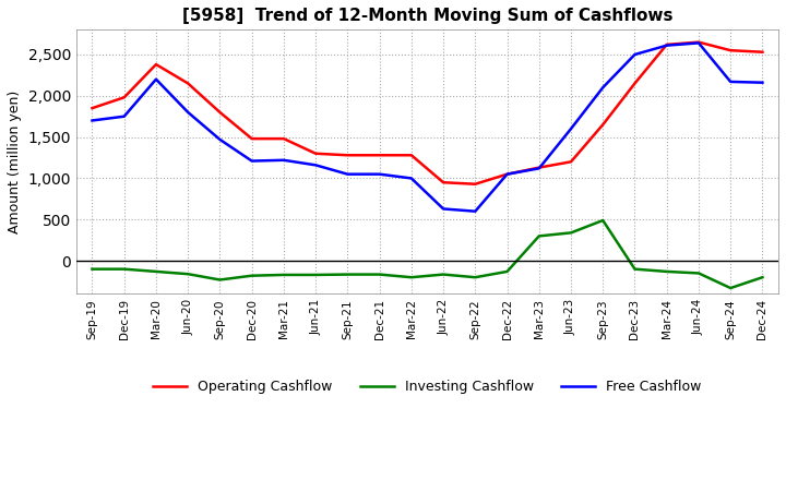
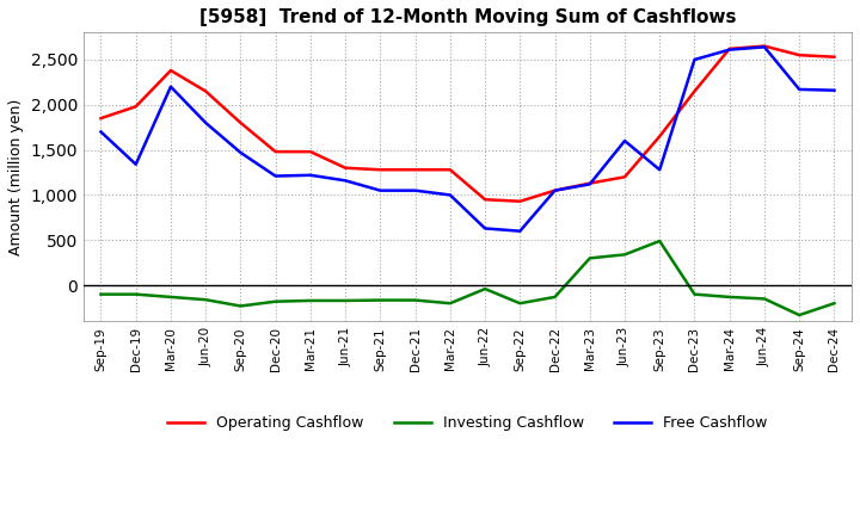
Free Cashflow/Dec-19: 1,750 -> 1,340
Investing Cashflow/Jun-22: -160 -> -40
Free Cashflow/Sep-23: 2,100 -> 1,280
